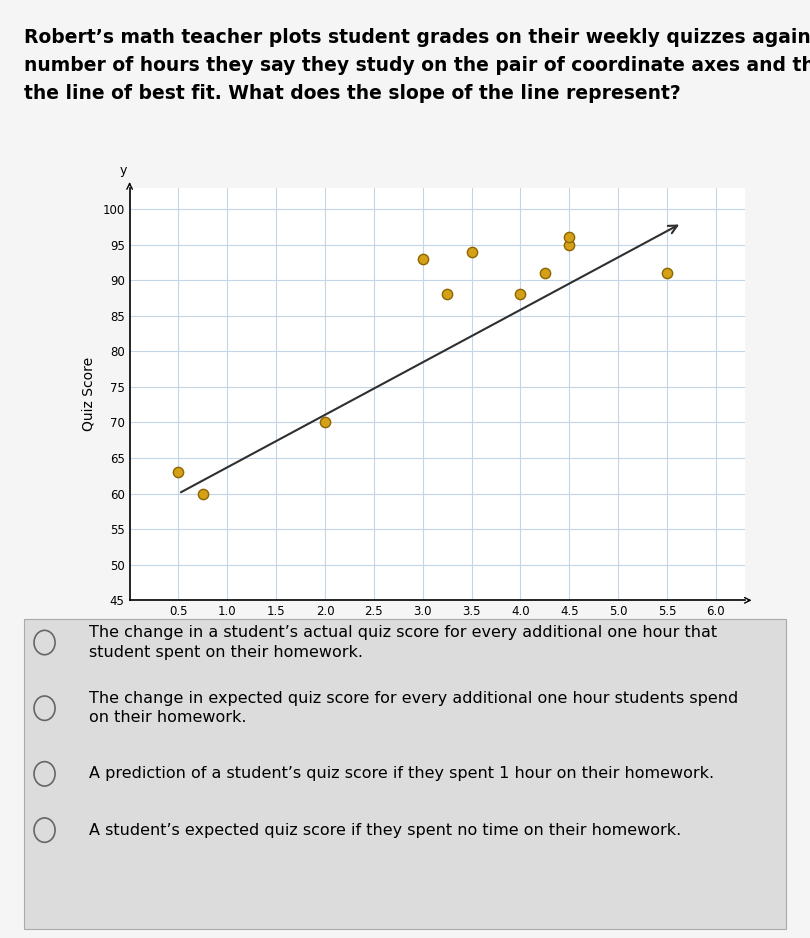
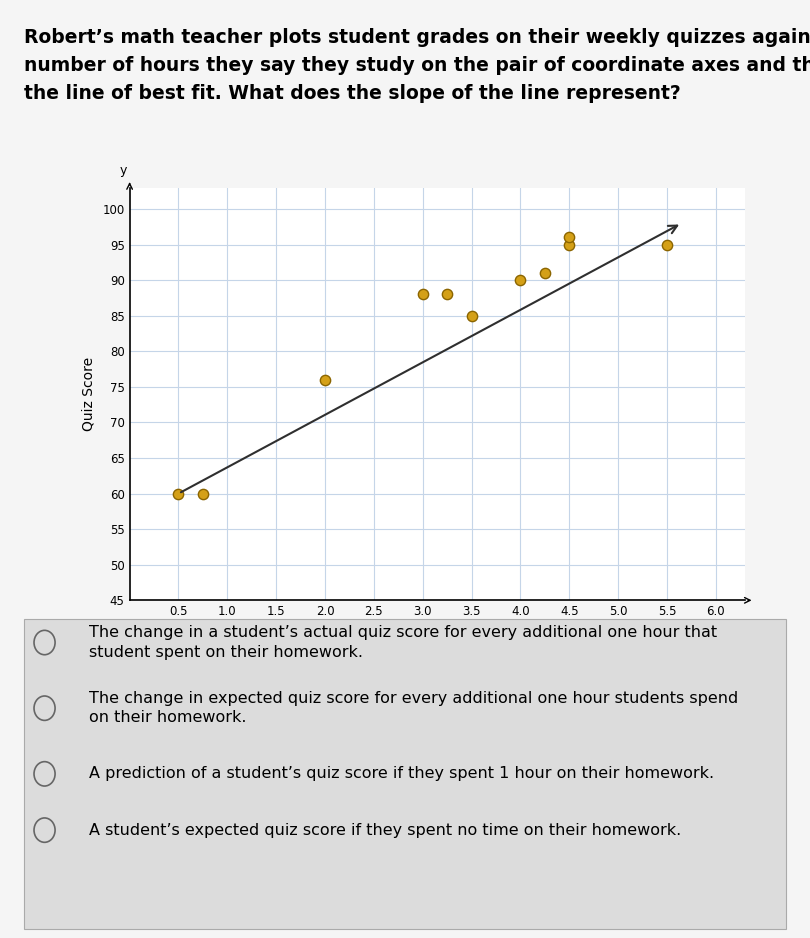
0.5: 63 -> 60
2.0: 70 -> 76
3.0: 93 -> 88
3.5: 94 -> 85
4.0: 88 -> 90
5.5: 91 -> 95
